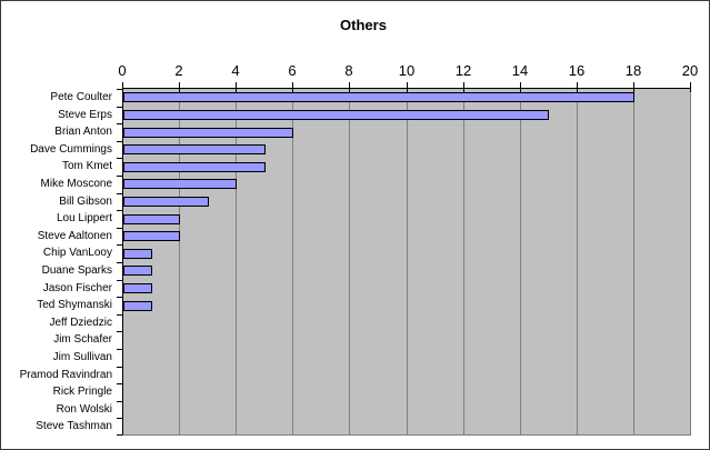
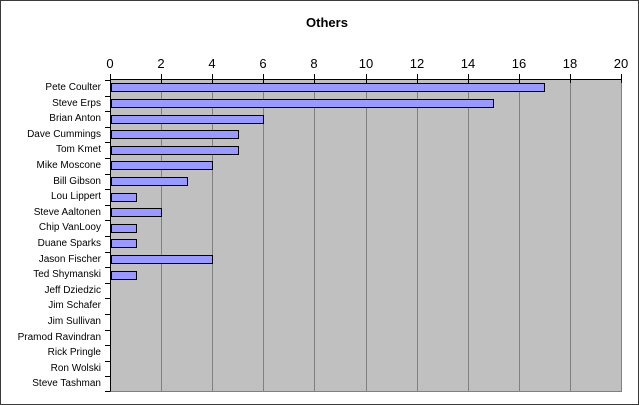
Pete Coulter: 18 -> 17
Lou Lippert: 2 -> 1
Jason Fischer: 1 -> 4
